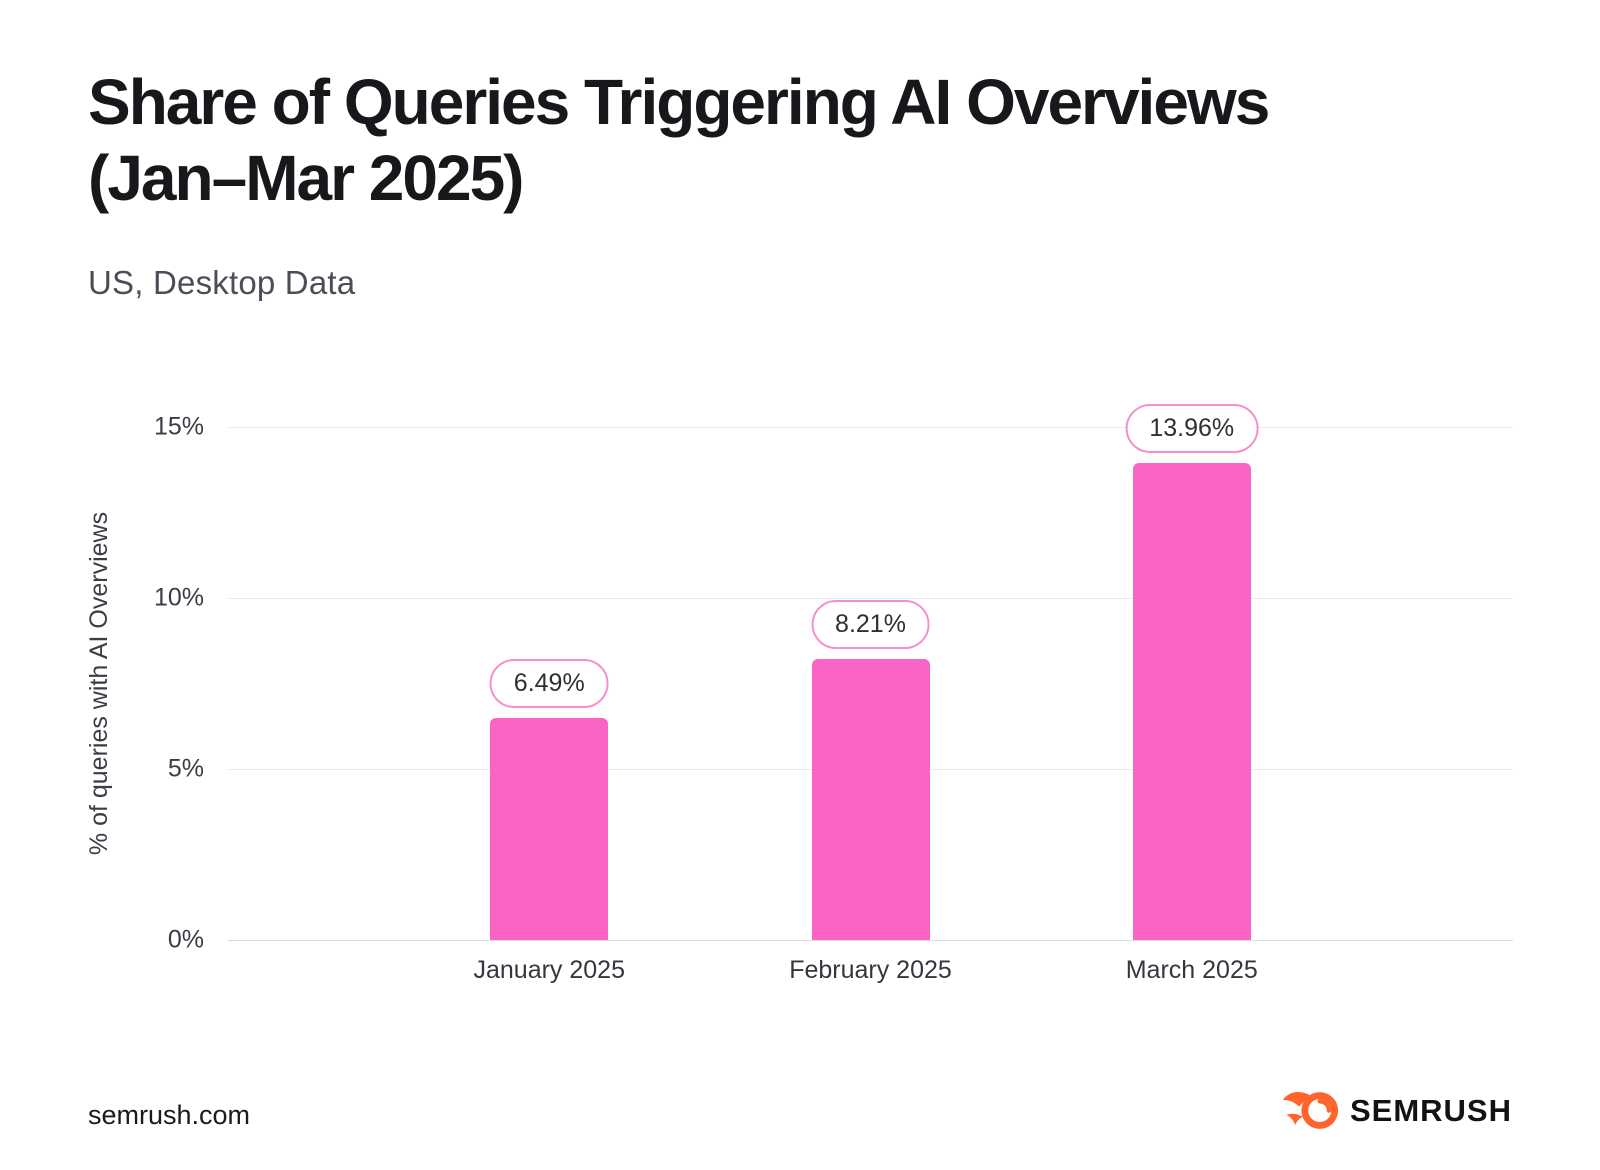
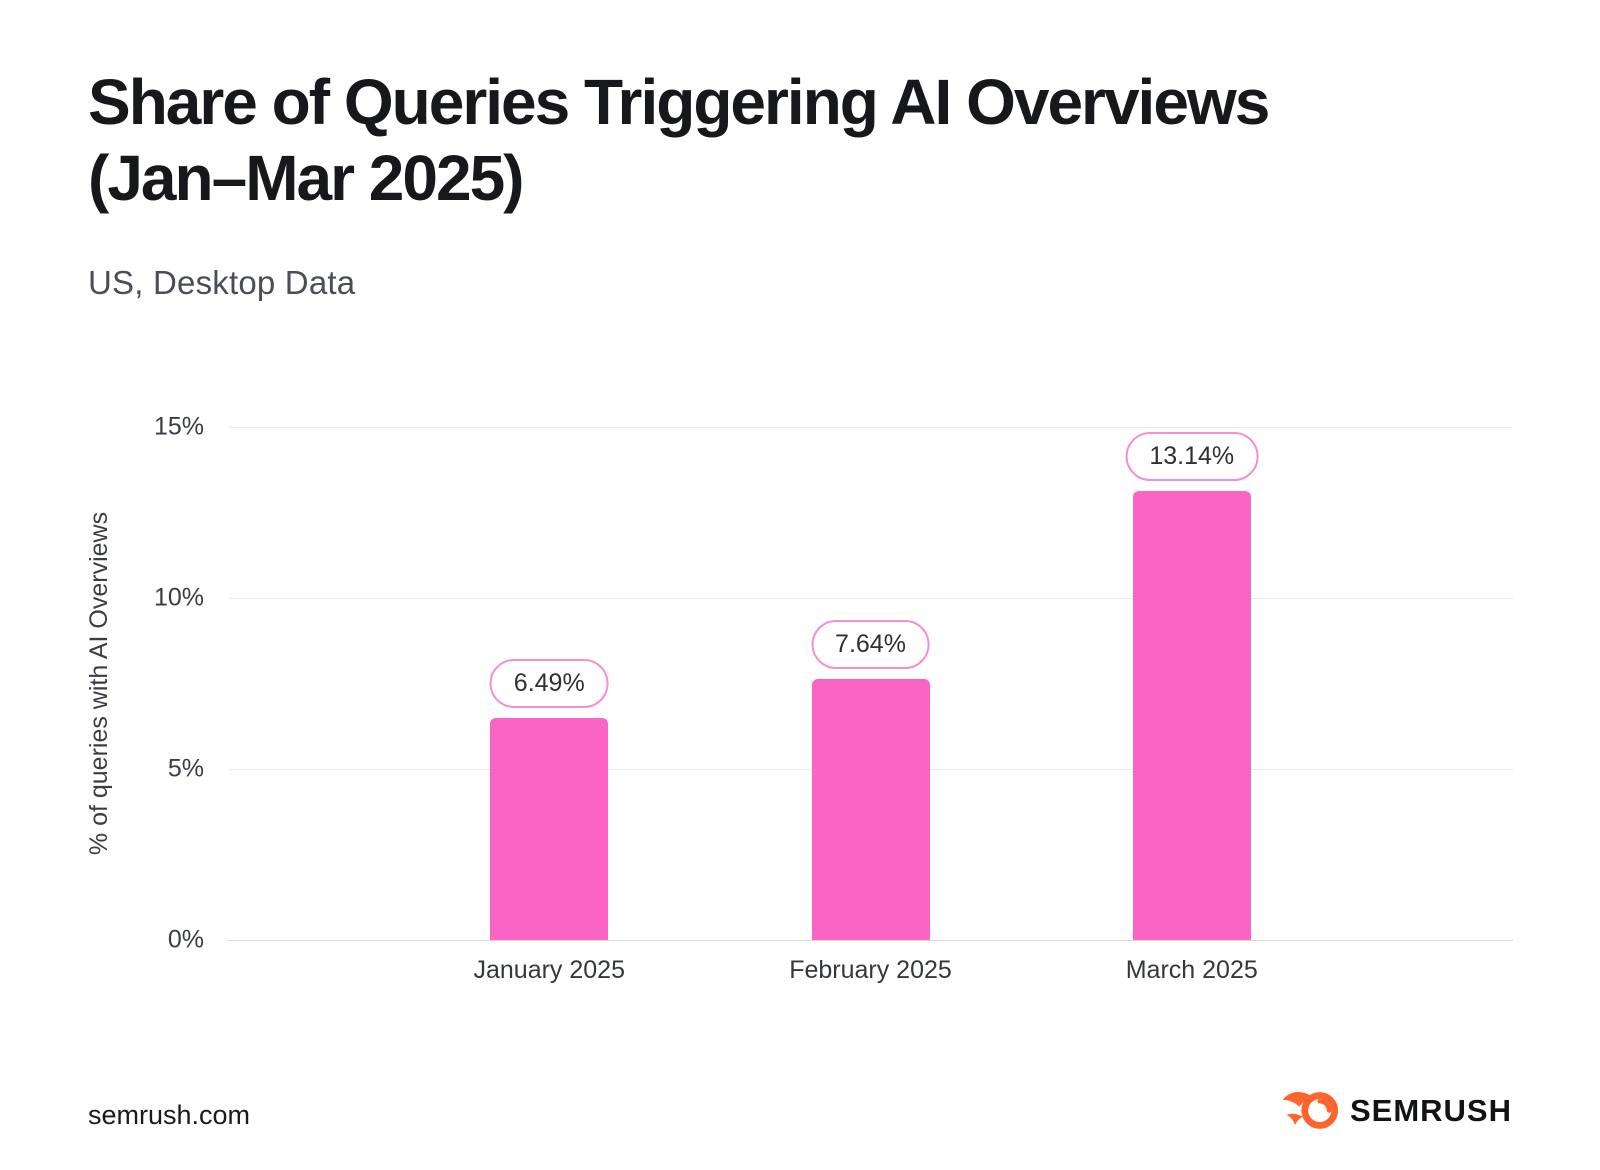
February 2025: 8.21% -> 7.64%
March 2025: 13.96% -> 13.14%
